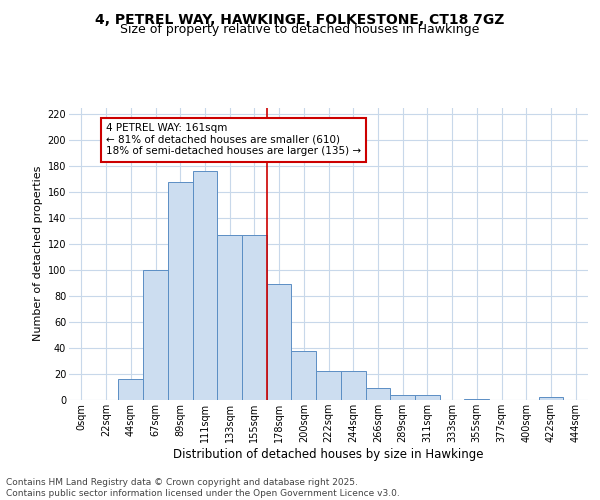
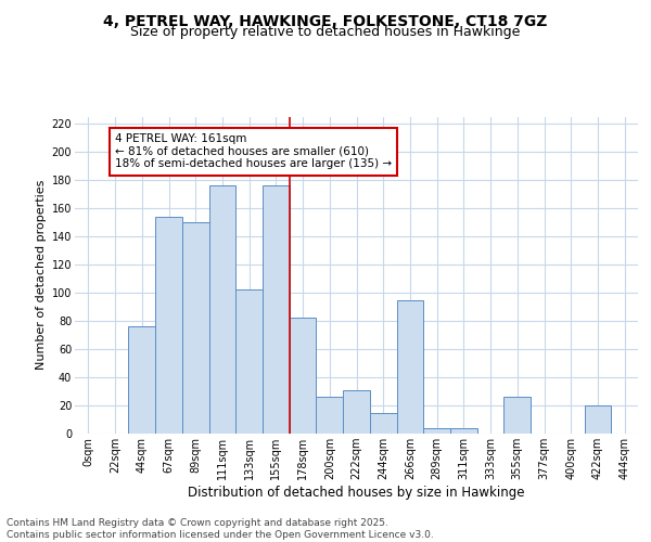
44sqm: 16 -> 76
67sqm: 100 -> 154
89sqm: 168 -> 150
133sqm: 127 -> 102
155sqm: 127 -> 176
178sqm: 89 -> 82
200sqm: 38 -> 26
222sqm: 22 -> 31
244sqm: 22 -> 15
266sqm: 9 -> 95
355sqm: 1 -> 26
422sqm: 2 -> 20
